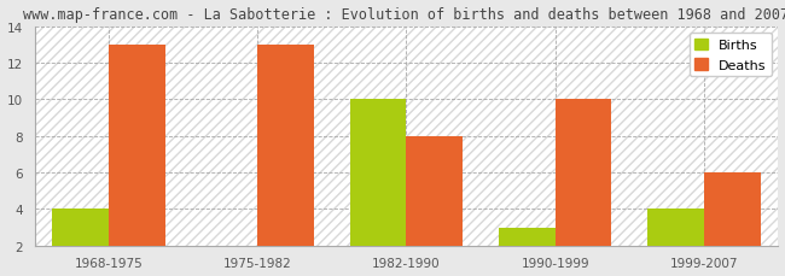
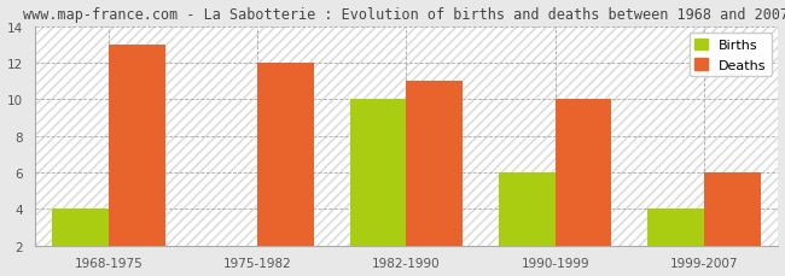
Deaths/1975-1982: 13 -> 12
Deaths/1982-1990: 8 -> 11
Births/1990-1999: 3 -> 6
